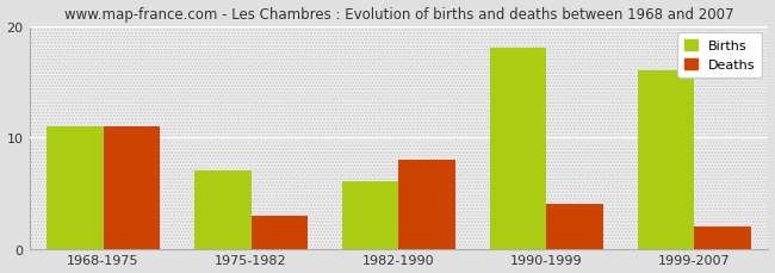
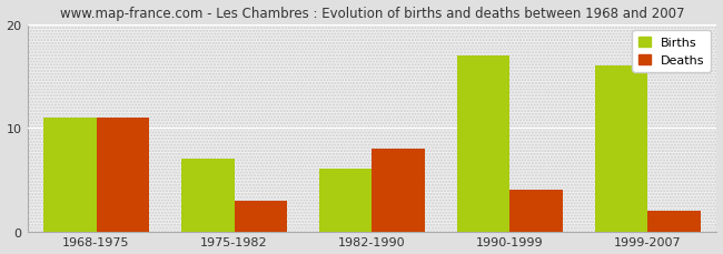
Births/1990-1999: 18 -> 17
